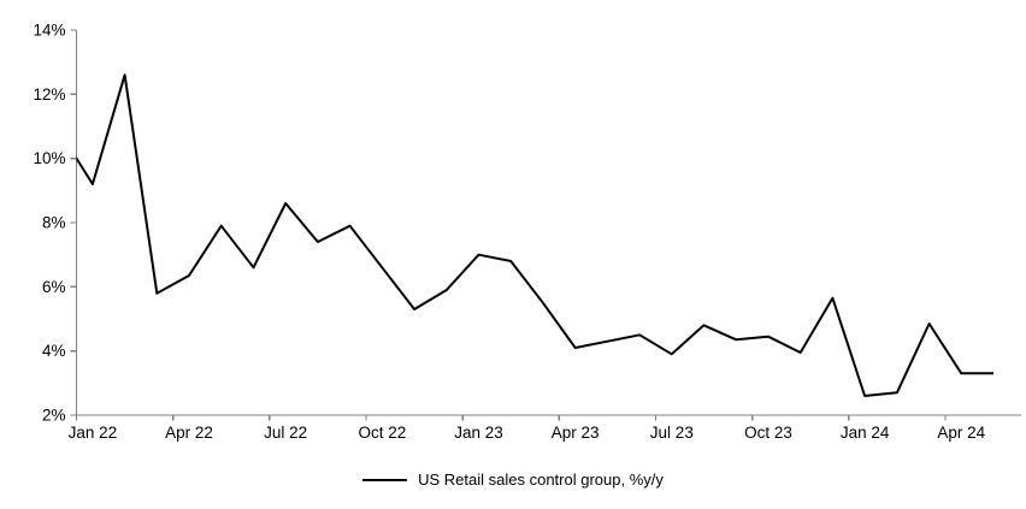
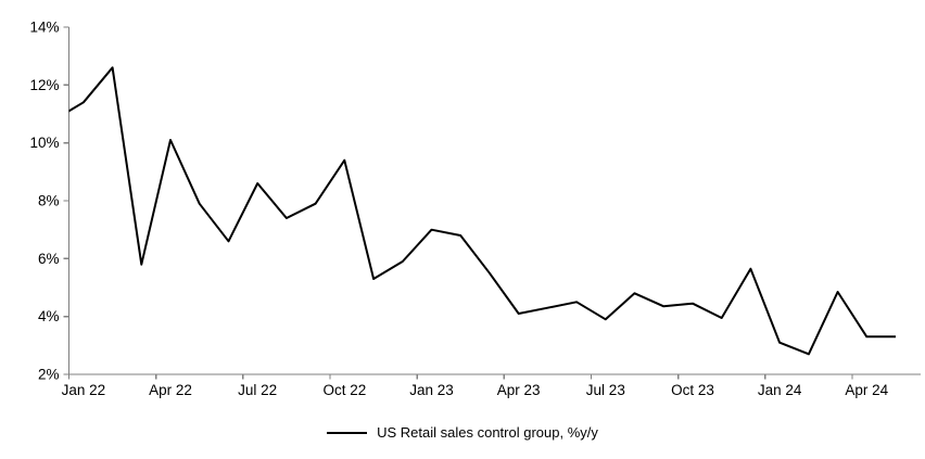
Jan 22: 9.2% -> 11.4%
Apr 22: 6.3% -> 10.1%
Oct 22: 6.6% -> 9.4%
Jan 24: 2.6% -> 3.1%
